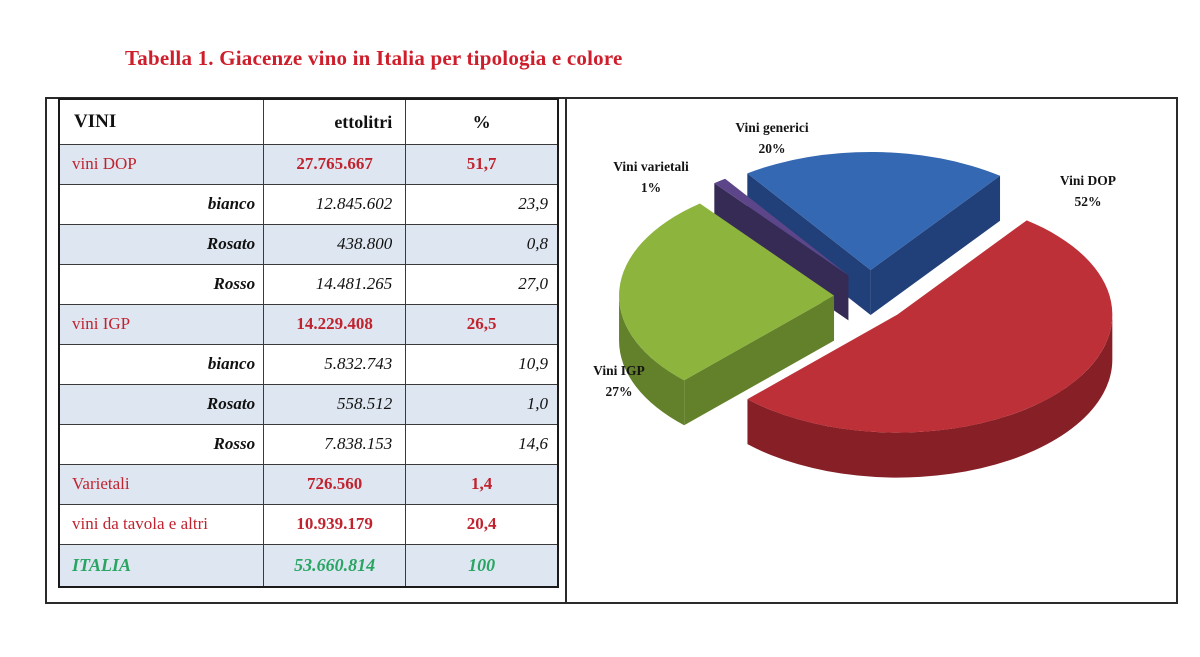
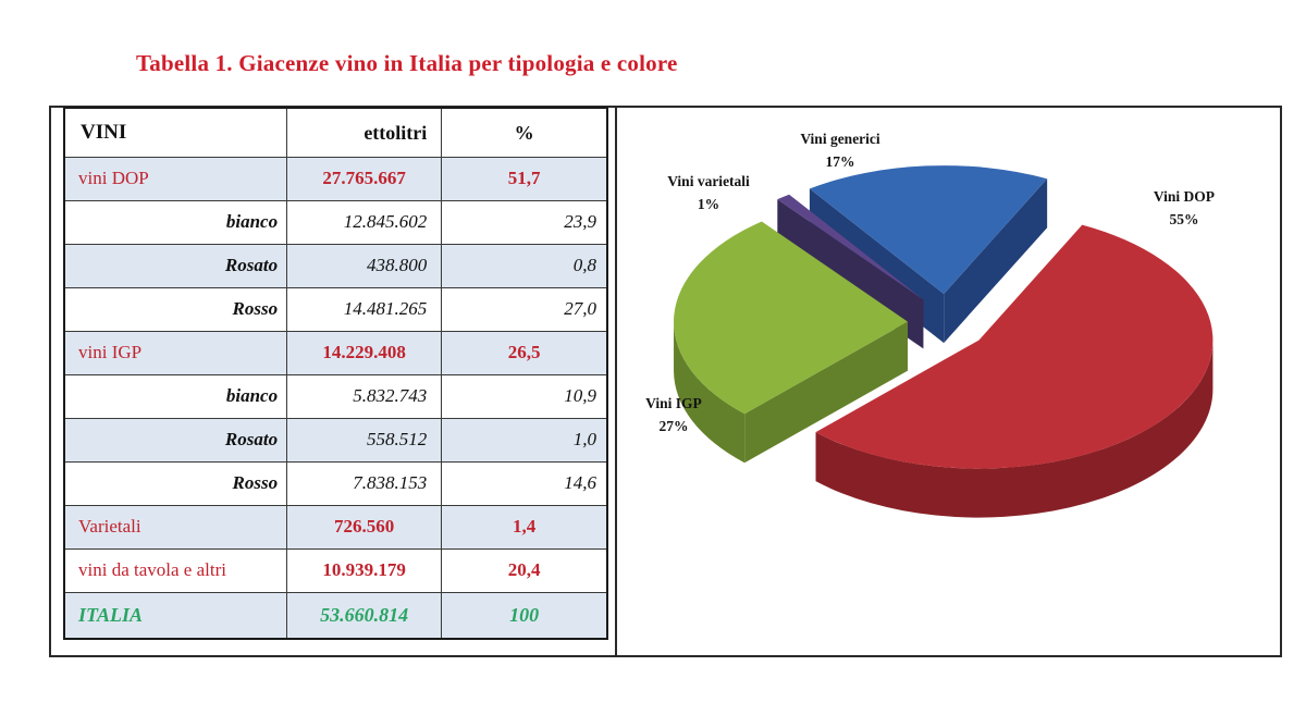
Vini generici: 20% -> 17%
Vini DOP: 52% -> 55%
